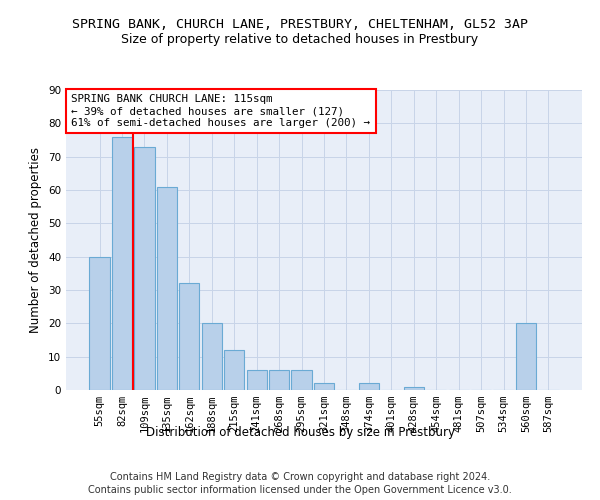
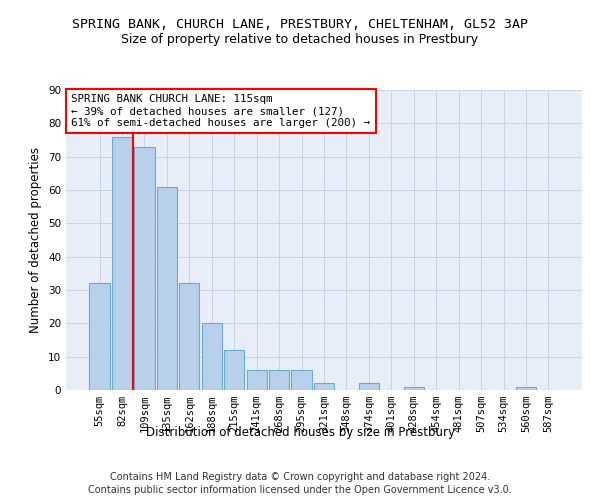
55sqm: 40 -> 32
560sqm: 20 -> 1
